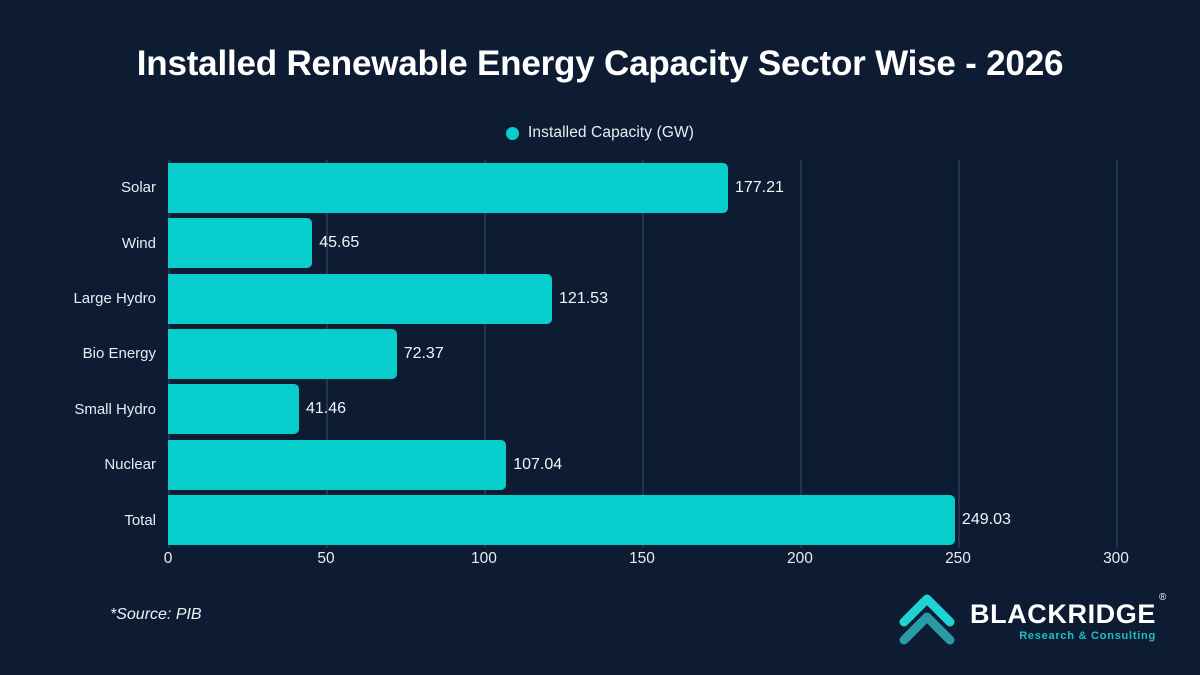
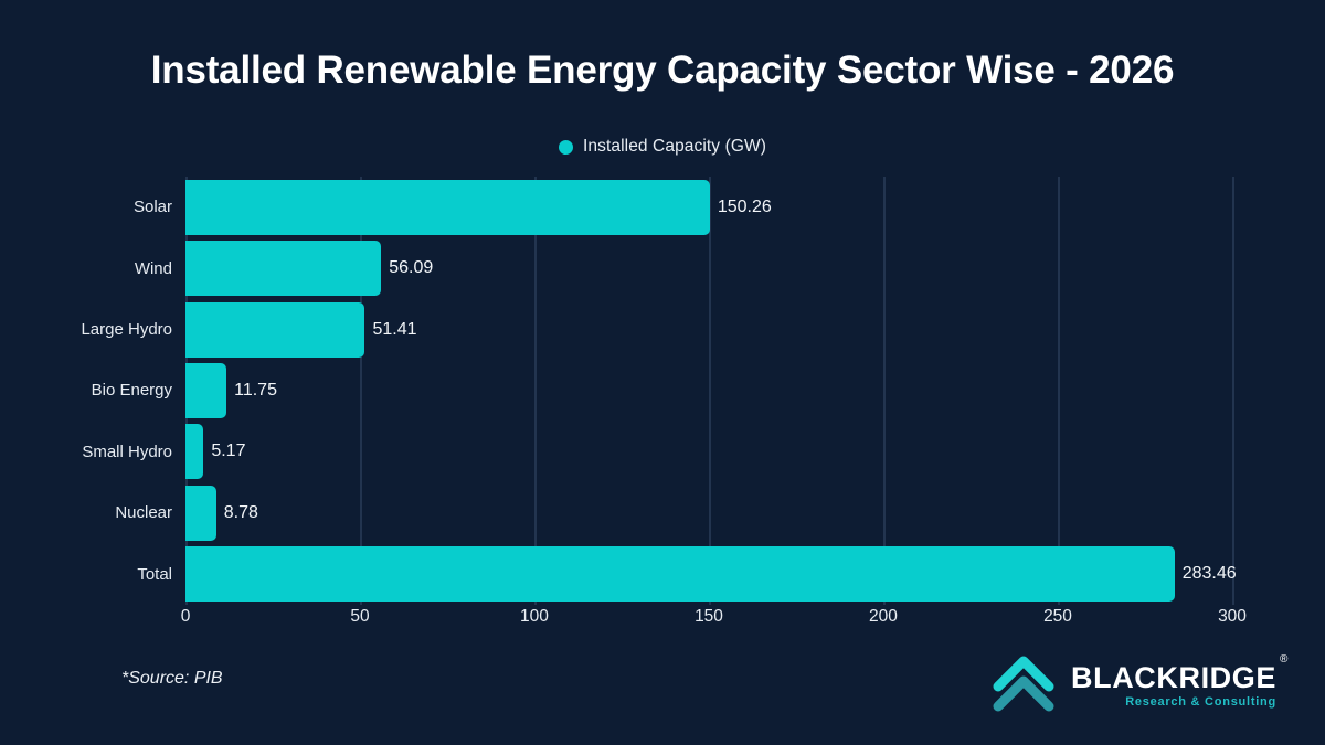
Solar: 177.21 -> 150.26
Wind: 45.65 -> 56.09
Large Hydro: 121.53 -> 51.41
Bio Energy: 72.37 -> 11.75
Small Hydro: 41.46 -> 5.17
Nuclear: 107.04 -> 8.78
Total: 249.03 -> 283.46
